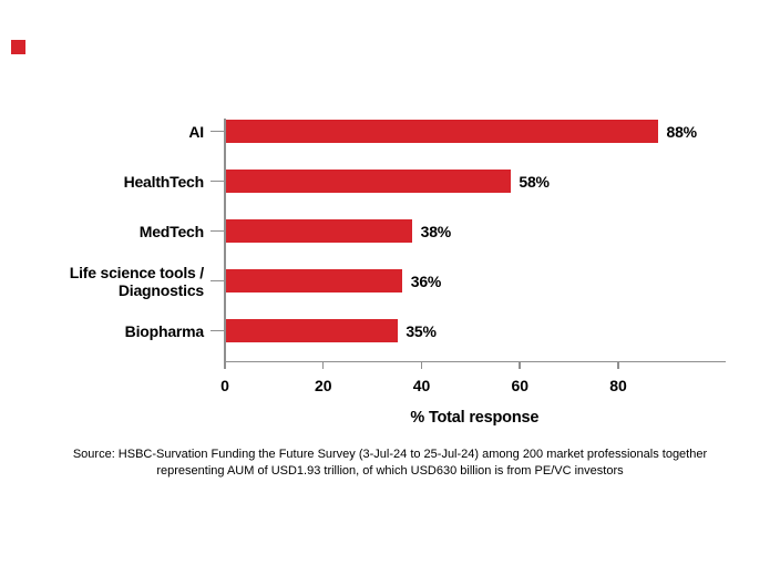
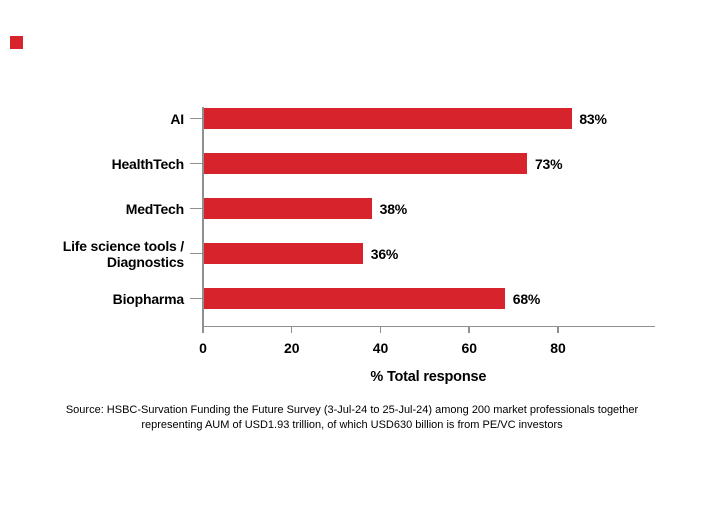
AI: 88% -> 83%
HealthTech: 58% -> 73%
Biopharma: 35% -> 68%
